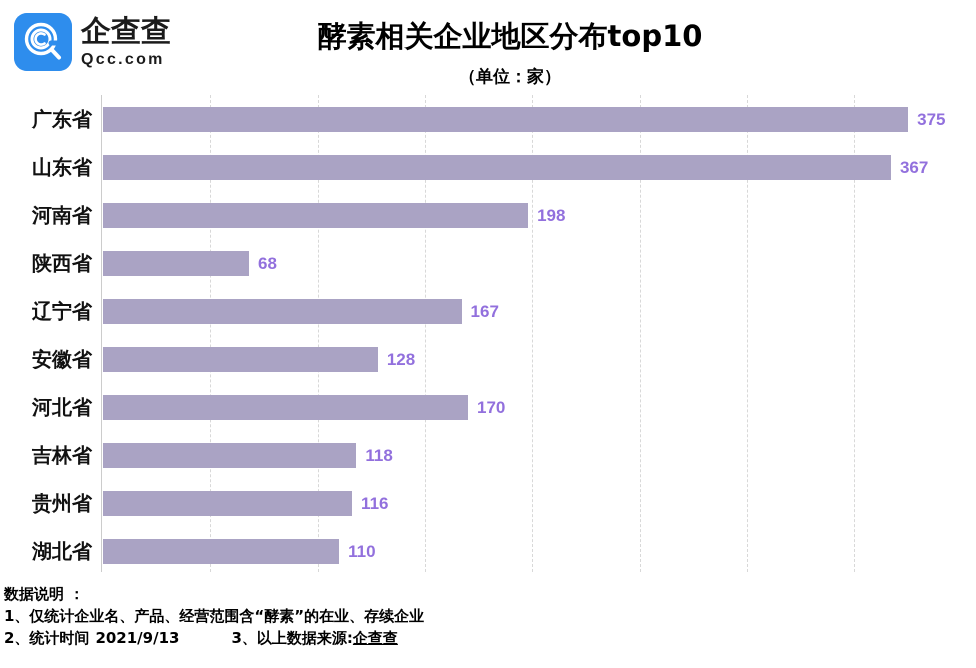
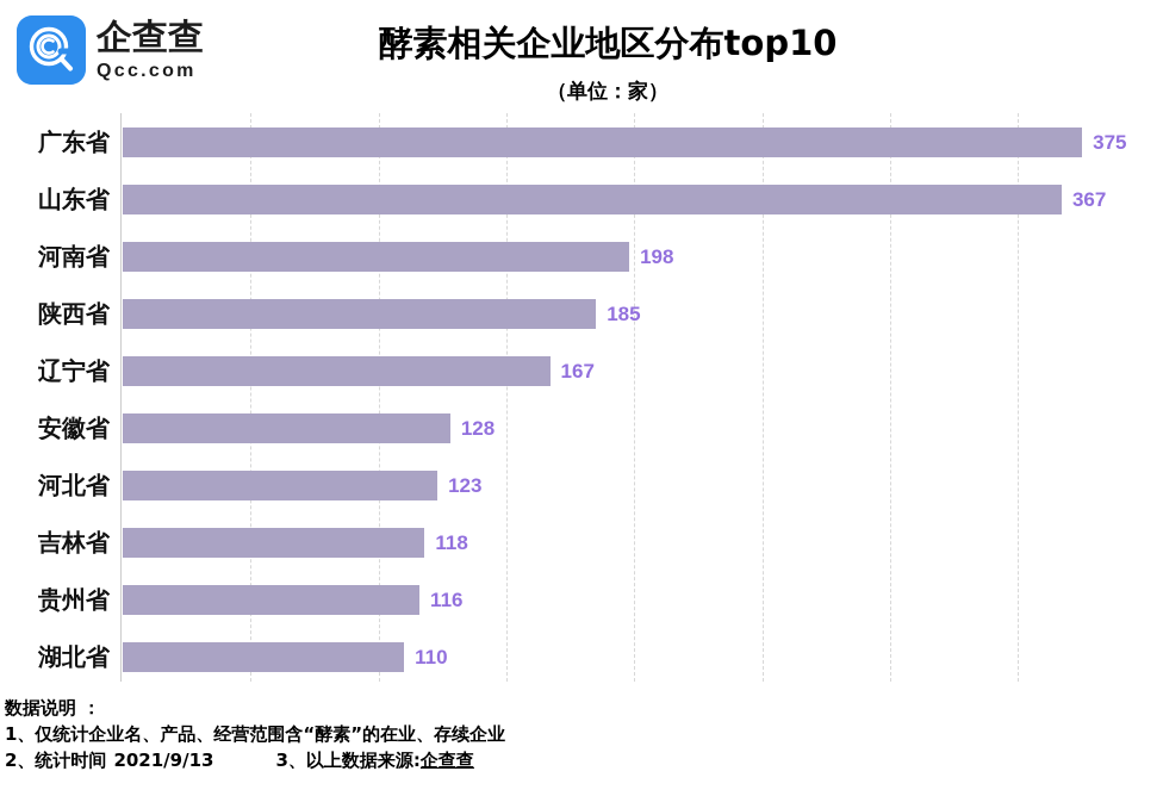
陕西省: 68 -> 185
河北省: 170 -> 123
